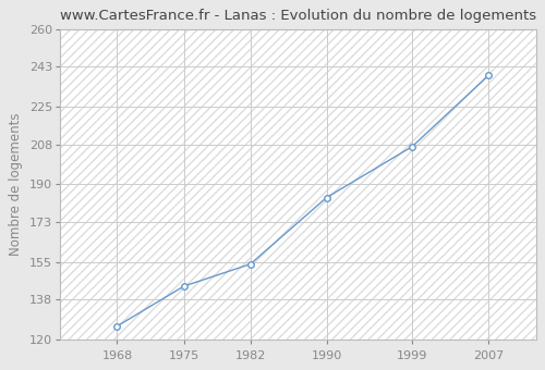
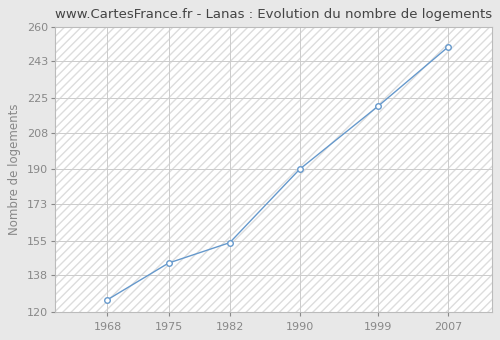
1990: 184 -> 190
1999: 207 -> 221
2007: 239 -> 250
